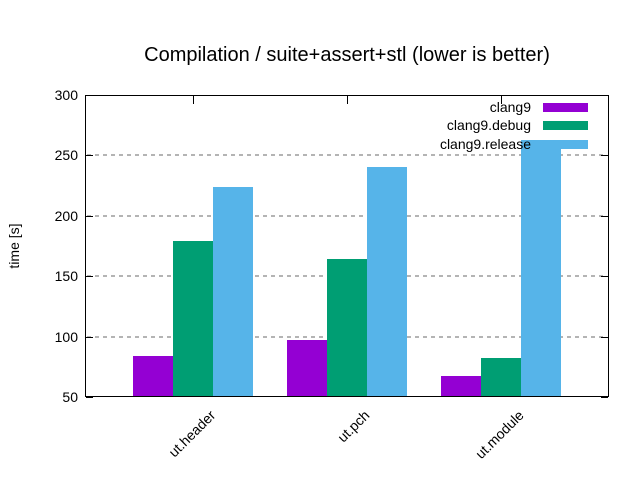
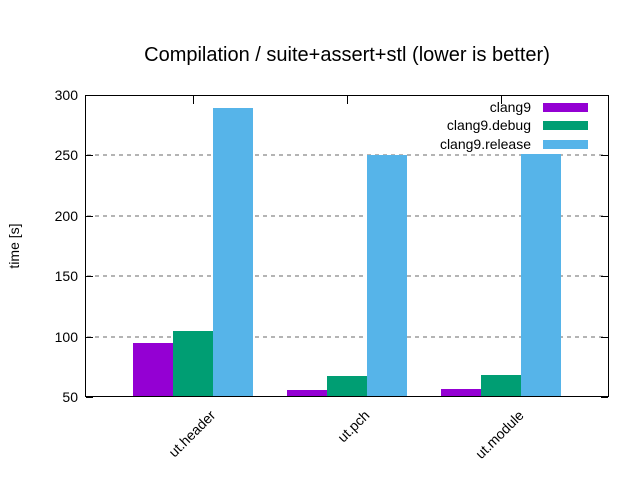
clang9/ut.header: 84 -> 95
clang9.debug/ut.header: 179 -> 105
clang9.release/ut.header: 224 -> 289
clang9/ut.pch: 97 -> 56
clang9.debug/ut.pch: 164 -> 67
clang9.release/ut.pch: 240 -> 250
clang9/ut.module: 67 -> 57
clang9.debug/ut.module: 82 -> 68
clang9.release/ut.module: 263 -> 251
